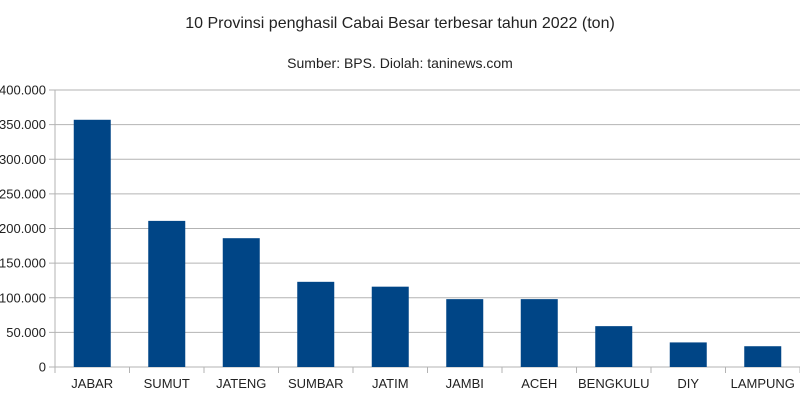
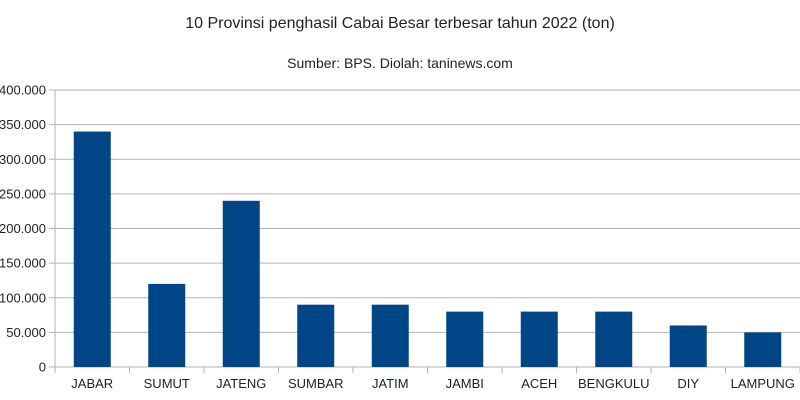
JABAR: 360000 -> 340000
SUMUT: 210000 -> 120000
JATENG: 190000 -> 240000
SUMBAR: 120000 -> 90000
JATIM: 120000 -> 90000
JAMBI: 100000 -> 80000
ACEH: 100000 -> 80000
BENGKULU: 60000 -> 80000
DIY: 40000 -> 60000
LAMPUNG: 30000 -> 50000
